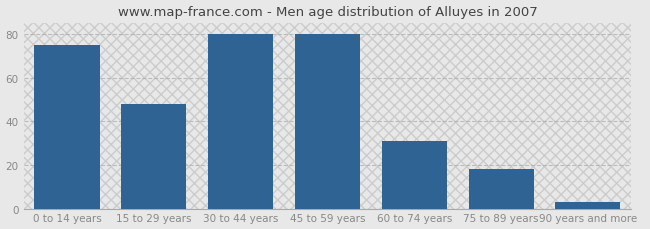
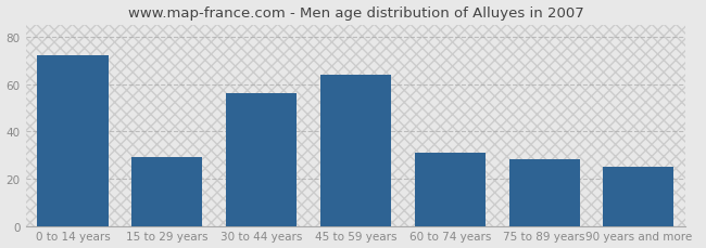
0 to 14 years: 75 -> 72
15 to 29 years: 48 -> 29
30 to 44 years: 80 -> 56
45 to 59 years: 80 -> 64
75 to 89 years: 18 -> 28
90 years and more: 3 -> 25
